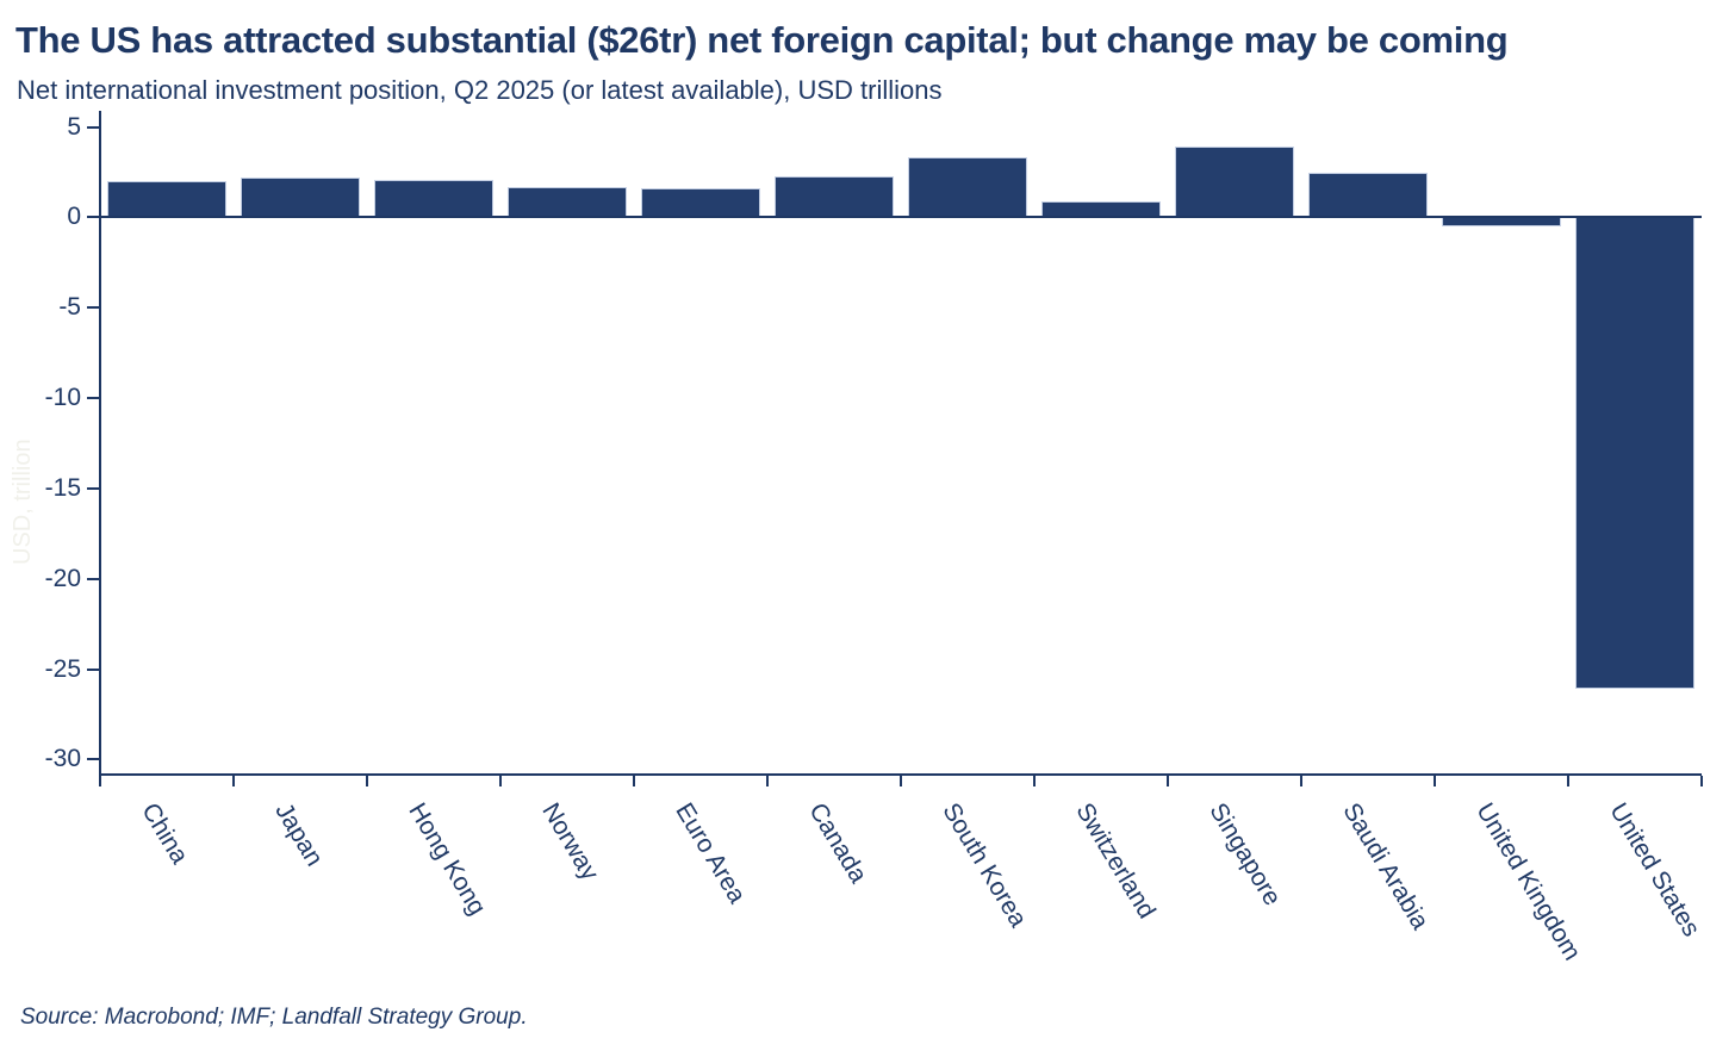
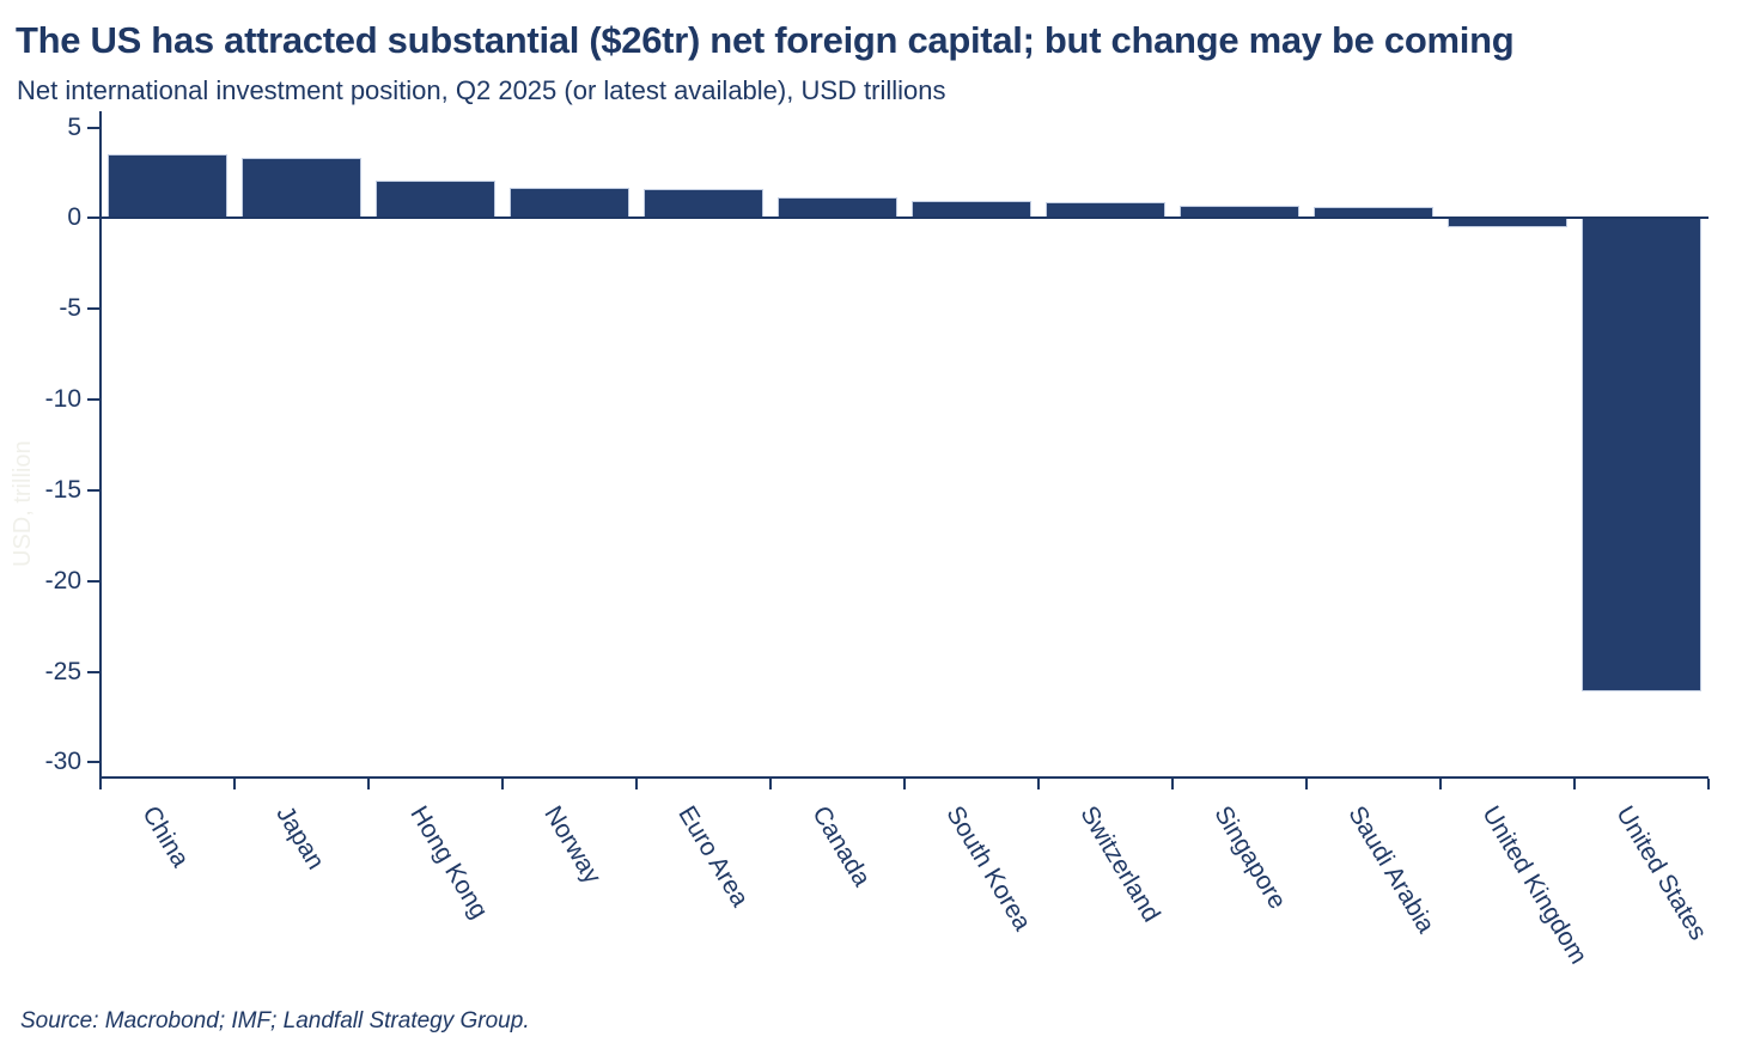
China: 2.0 -> 3.5
Japan: 2.2 -> 3.4
Canada: 2.3 -> 1.1
South Korea: 3.3 -> 0.9
Singapore: 3.9 -> 0.7
Saudi Arabia: 2.5 -> 0.6
